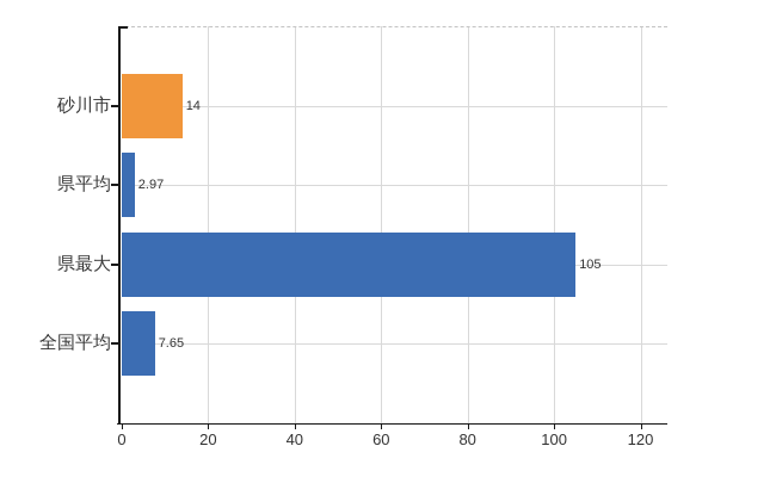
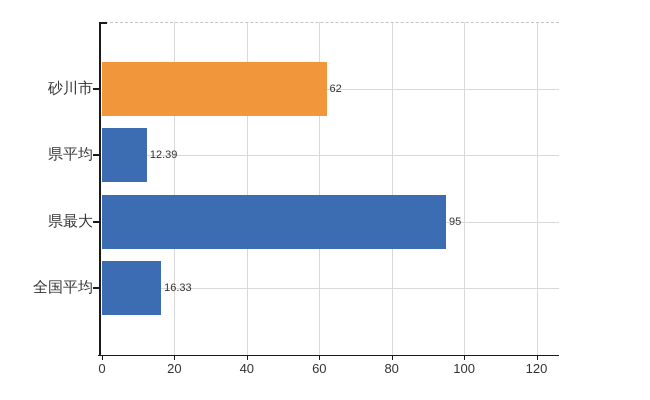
砂川市: 14 -> 62
県平均: 2.97 -> 12.39
県最大: 105 -> 95
全国平均: 7.65 -> 16.33
